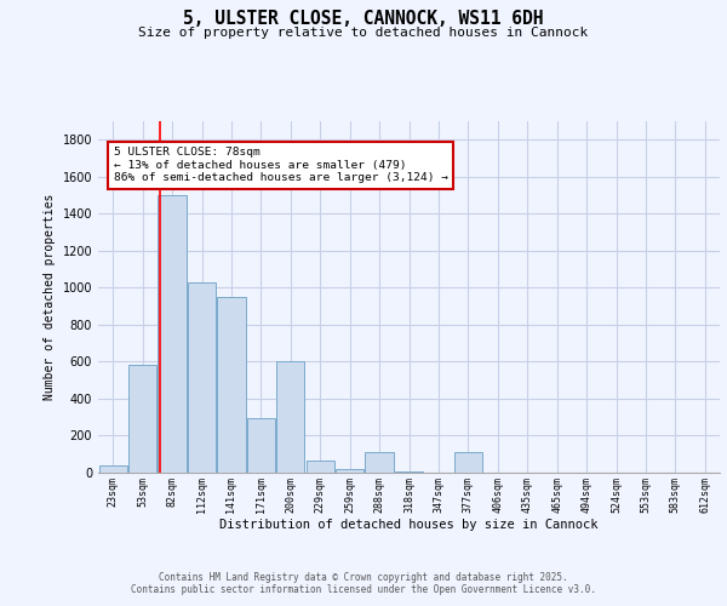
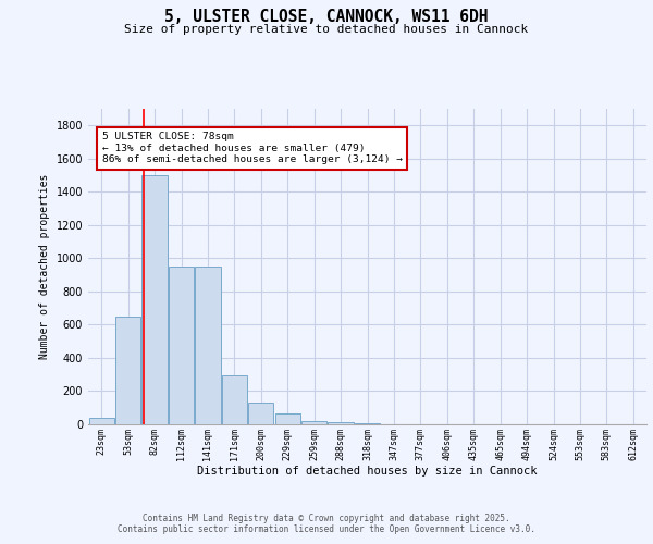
53sqm: 580 -> 650
112sqm: 1030 -> 950
200sqm: 600 -> 130
288sqm: 110 -> 20
377sqm: 110 -> 0
